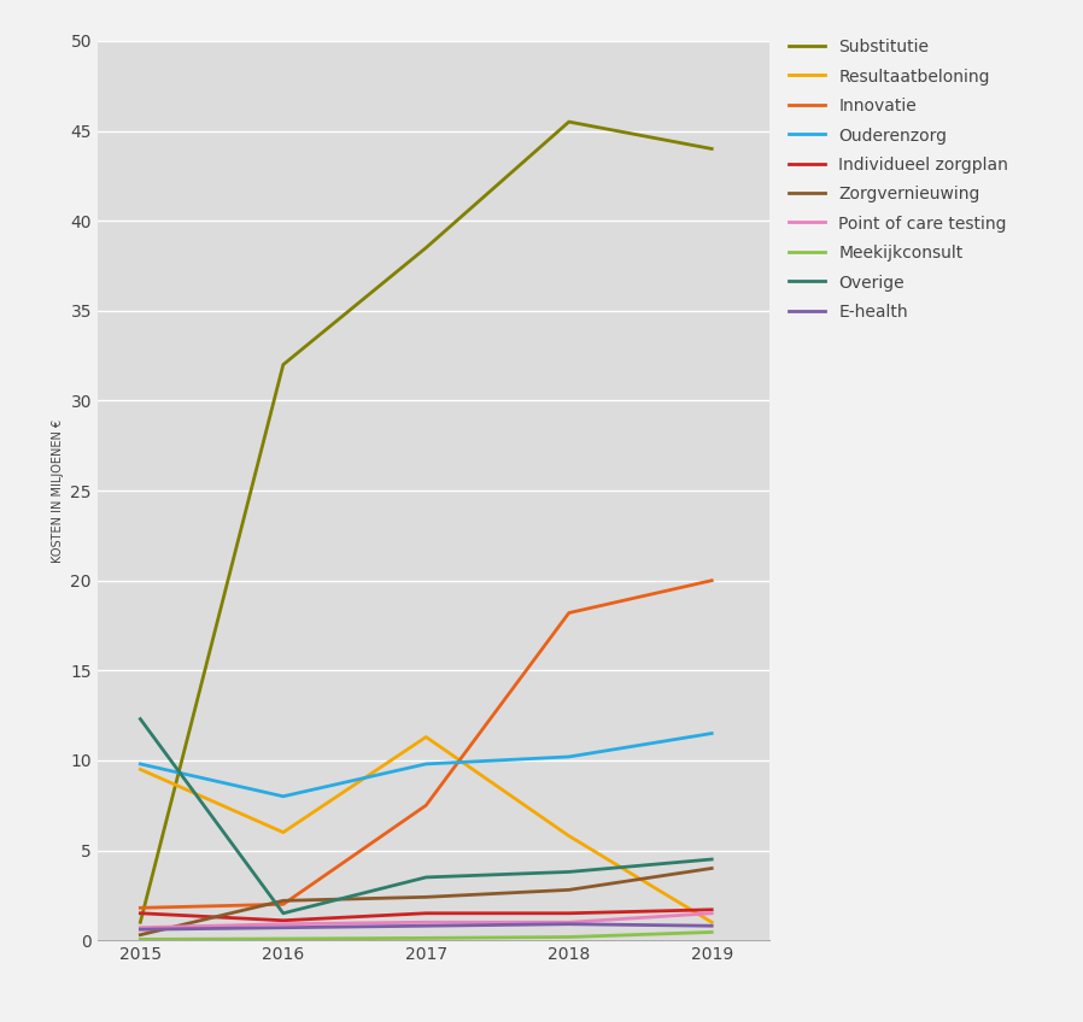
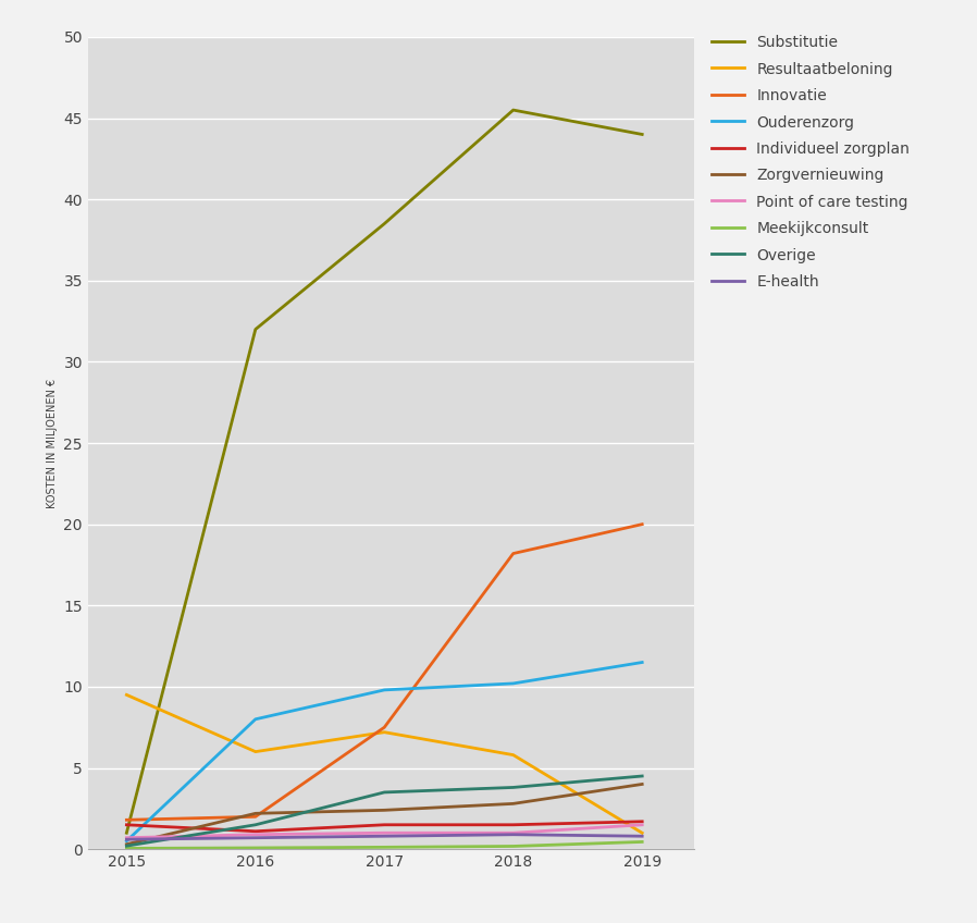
Ouderenzorg/2015: 9.8 -> 0.5
Overige/2015: 12.3 -> 0.2
Resultaatbeloning/2017: 11.3 -> 7.2
